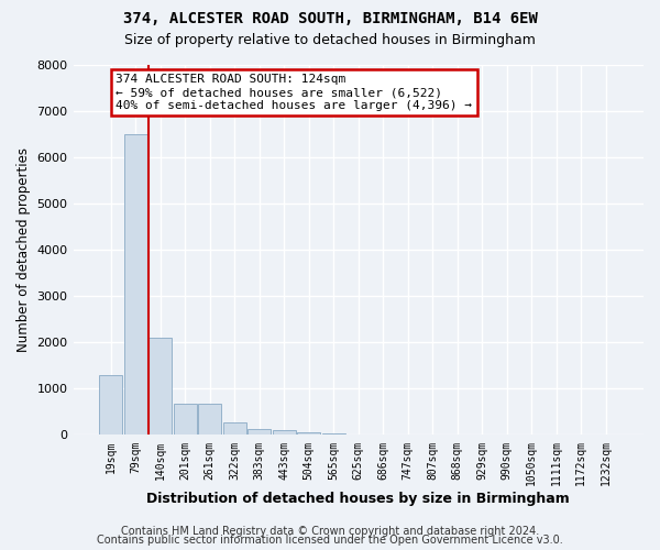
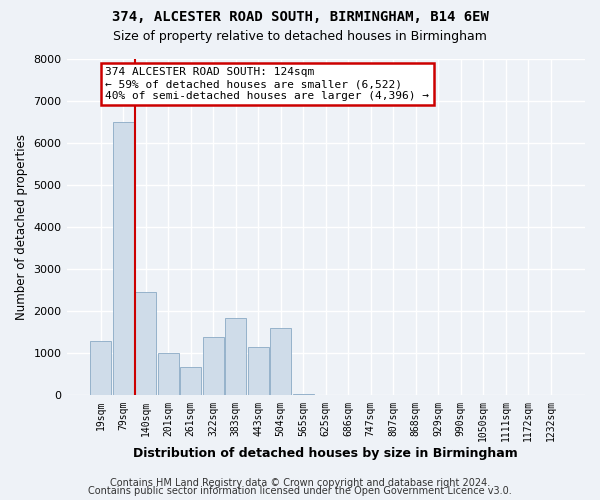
140sqm: 2100 -> 2450
201sqm: 680 -> 1000
322sqm: 280 -> 1400
383sqm: 140 -> 1850
443sqm: 110 -> 1150
504sqm: 60 -> 1600
